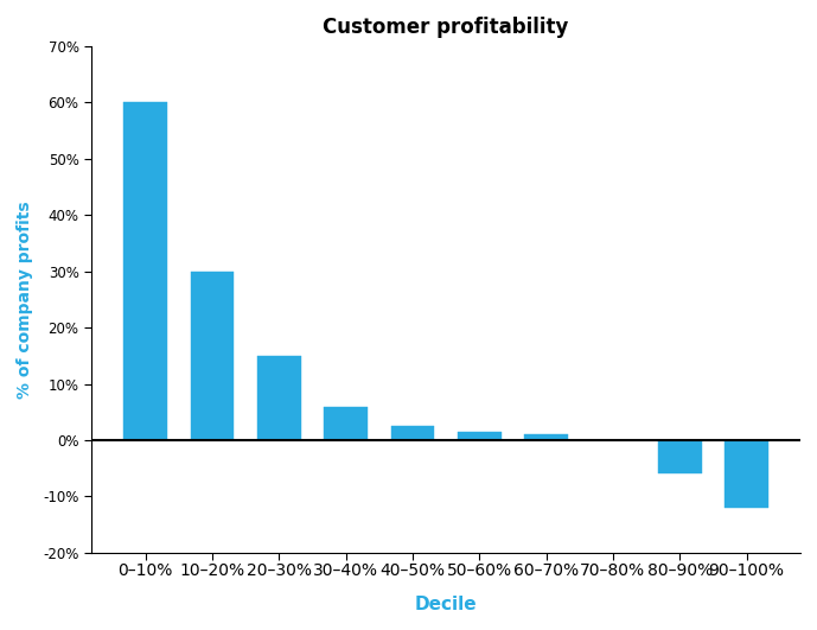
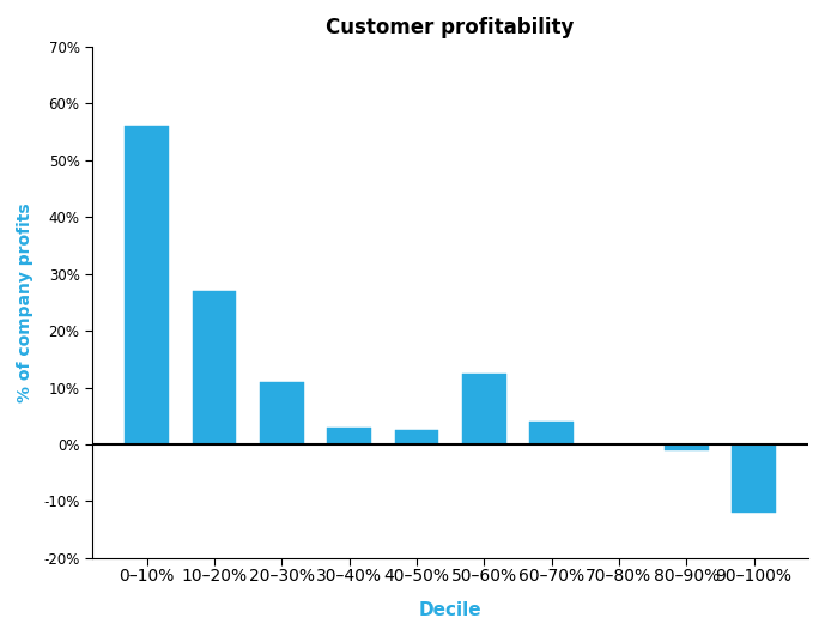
0–10%: 60.0% -> 56.0%
10–20%: 30.0% -> 27.0%
20–30%: 15.0% -> 11.0%
30–40%: 6.0% -> 3.0%
50–60%: 1.5% -> 12.5%
60–70%: 1.0% -> 4.0%
80–90%: -6.0% -> -1.0%
